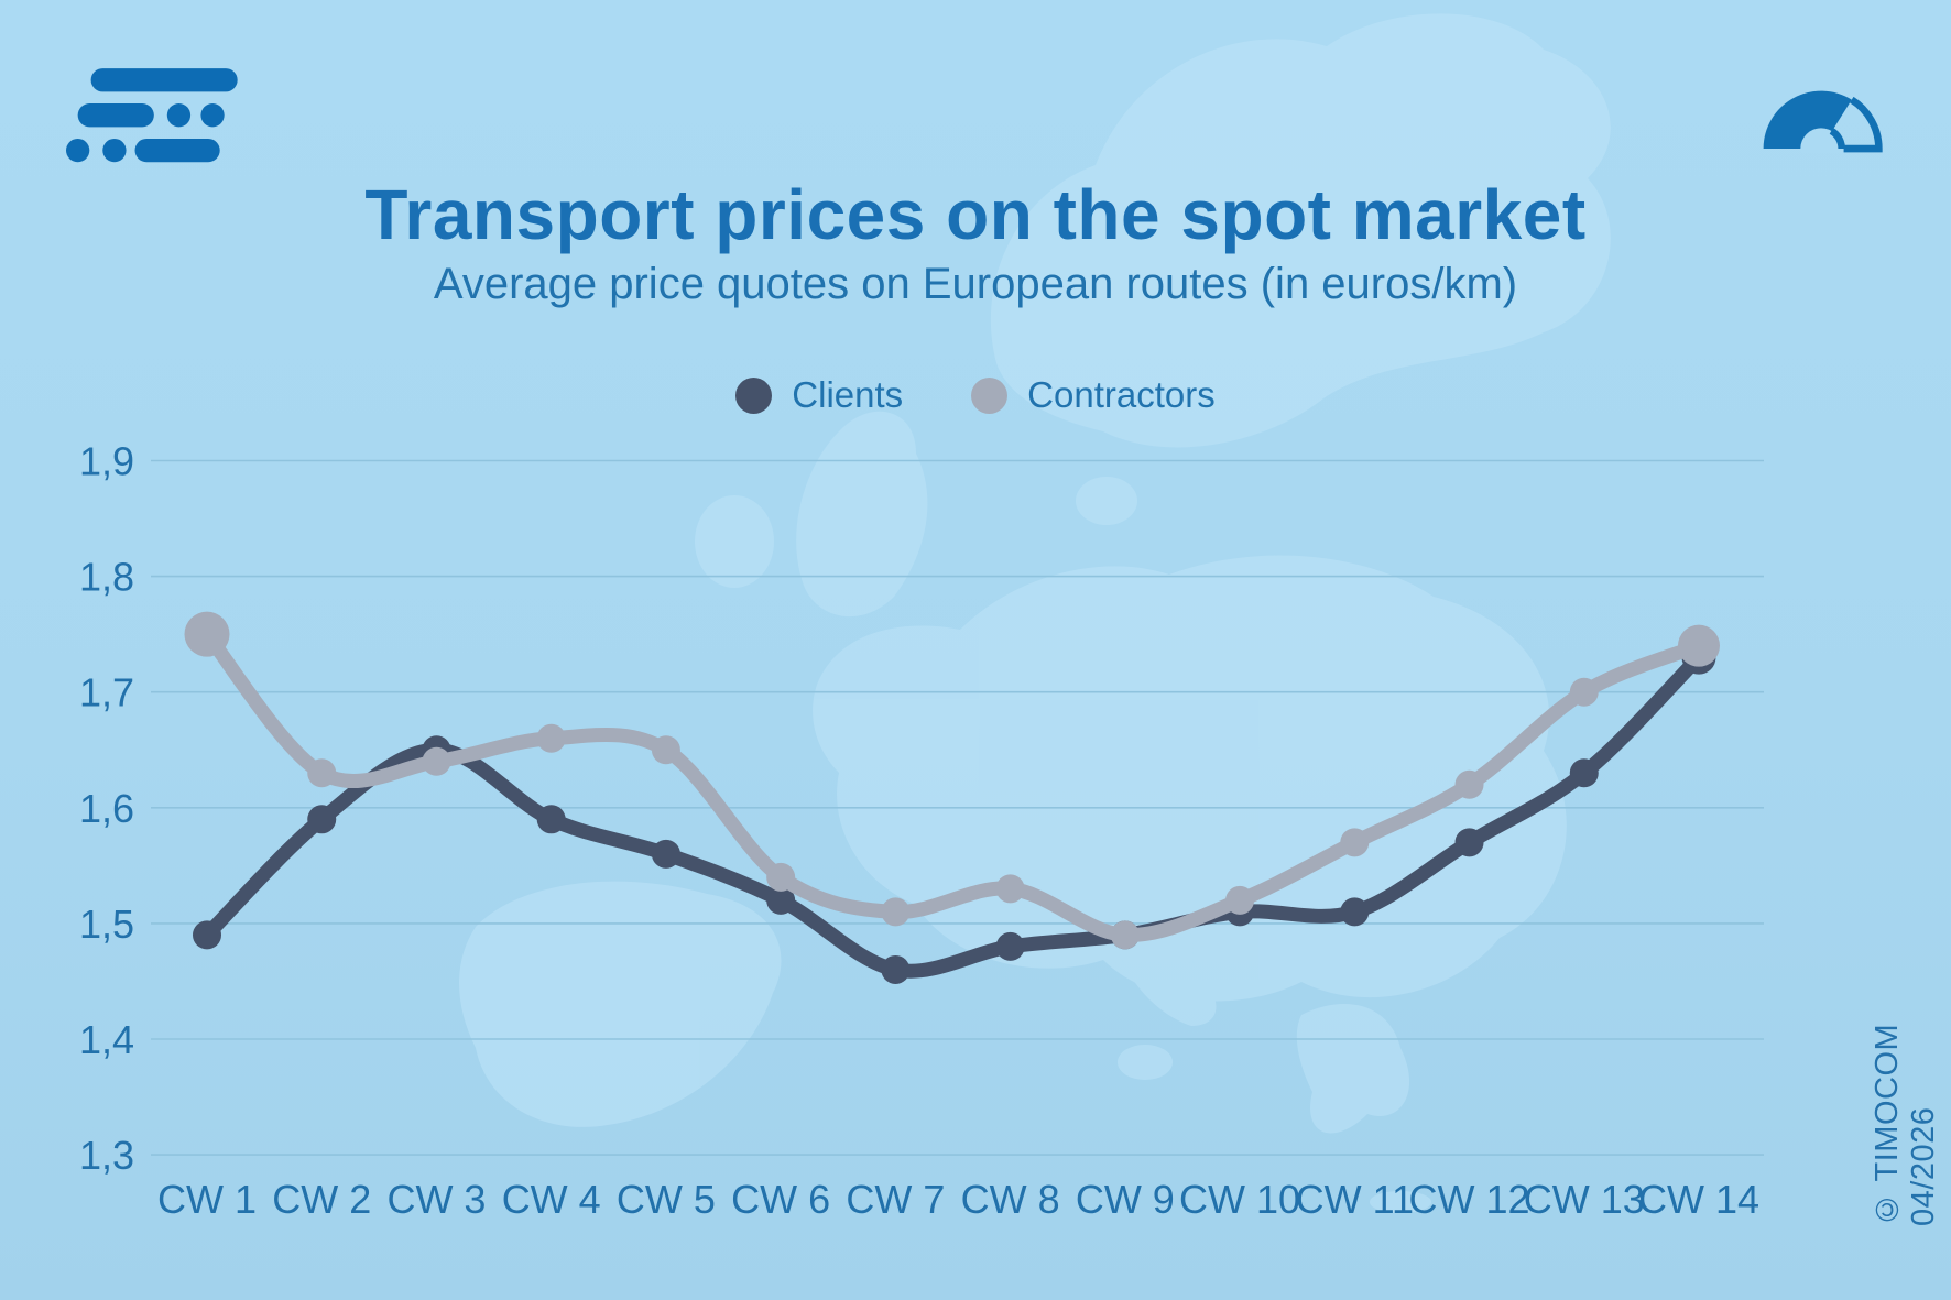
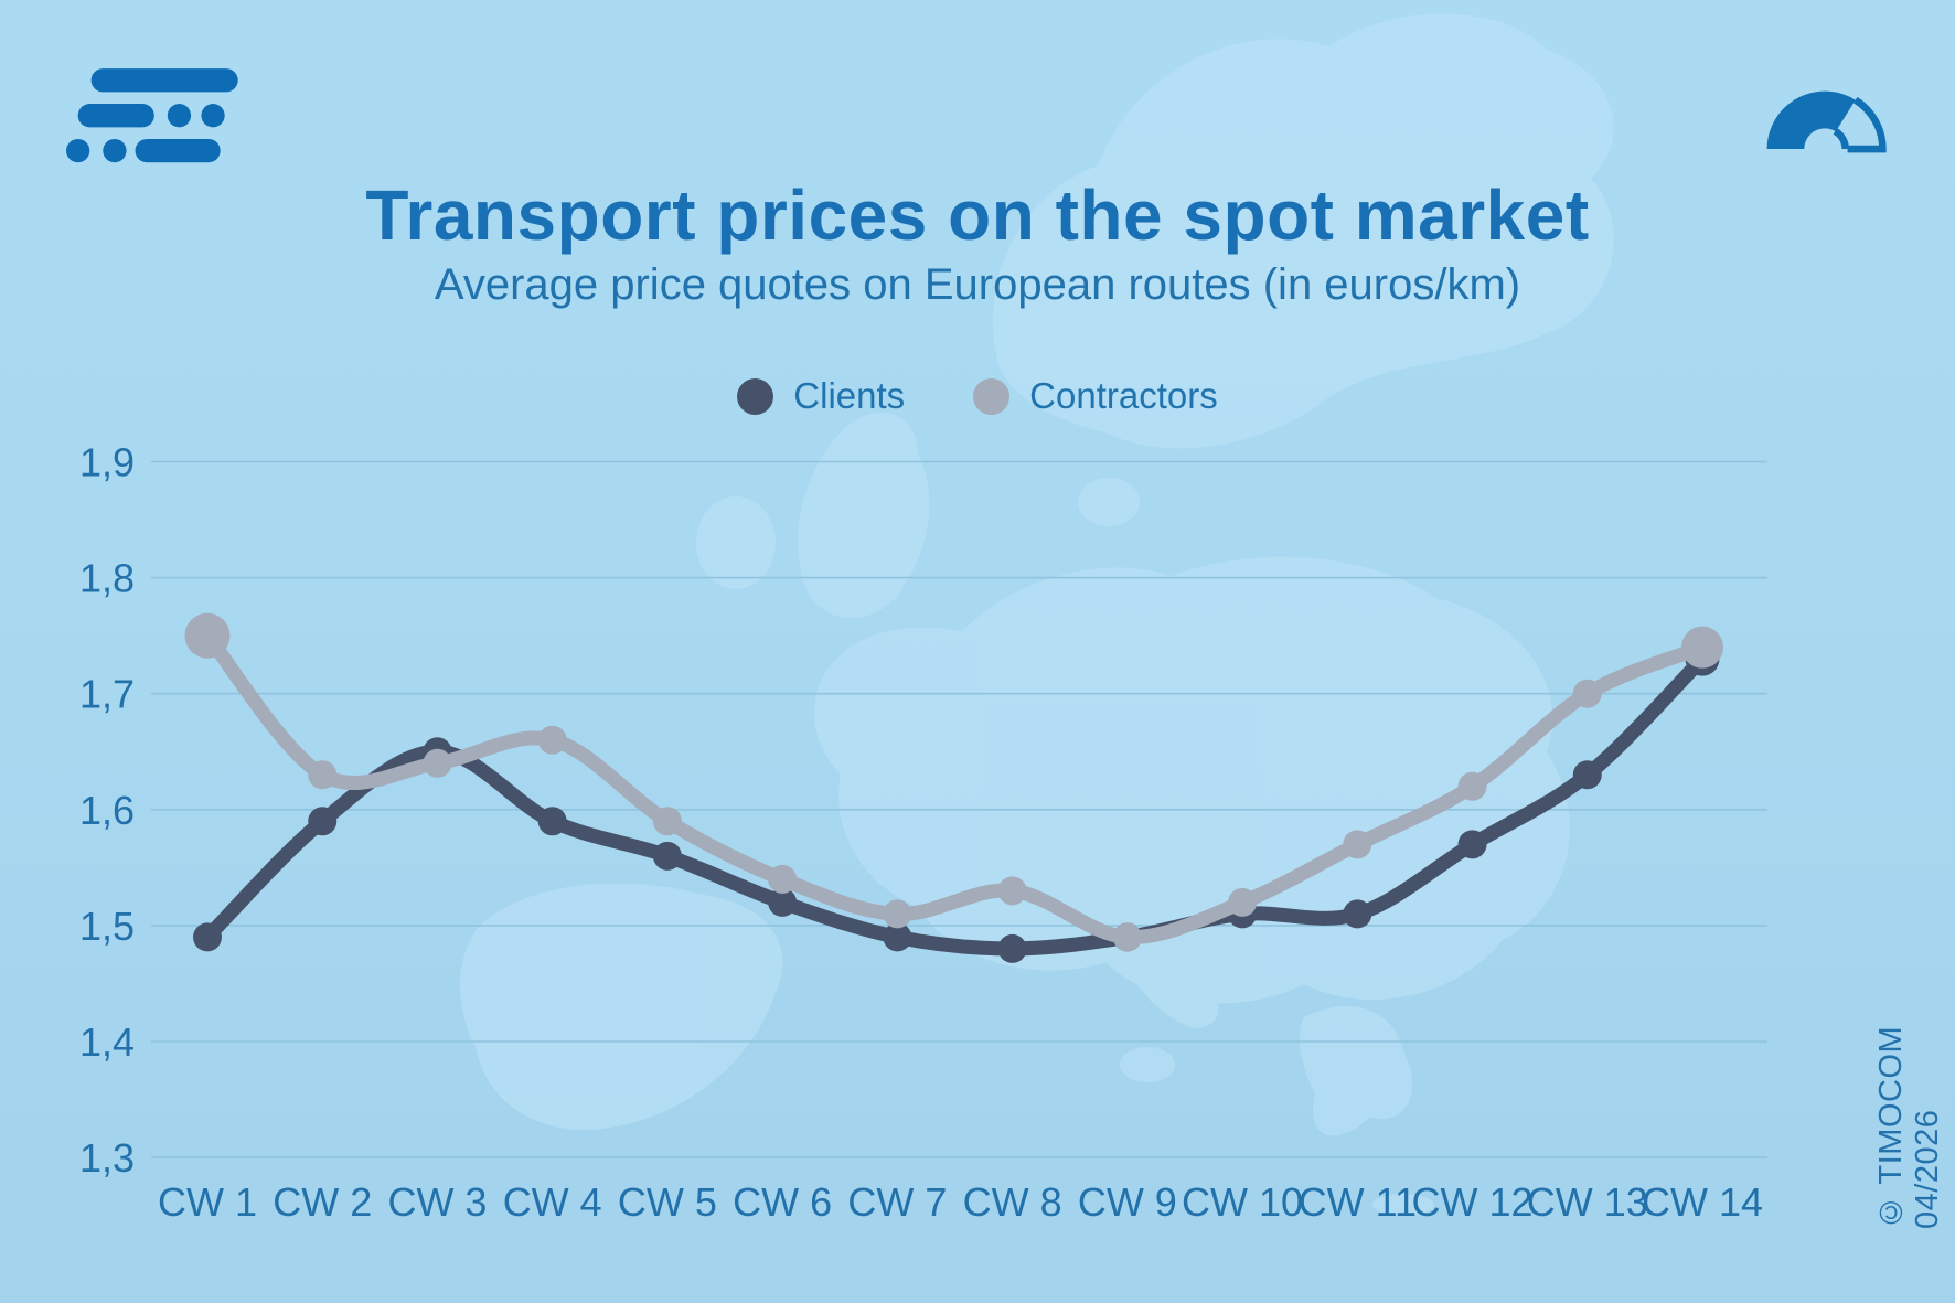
Contractors/CW 5: 1,65 -> 1,59
Clients/CW 7: 1,46 -> 1,49
